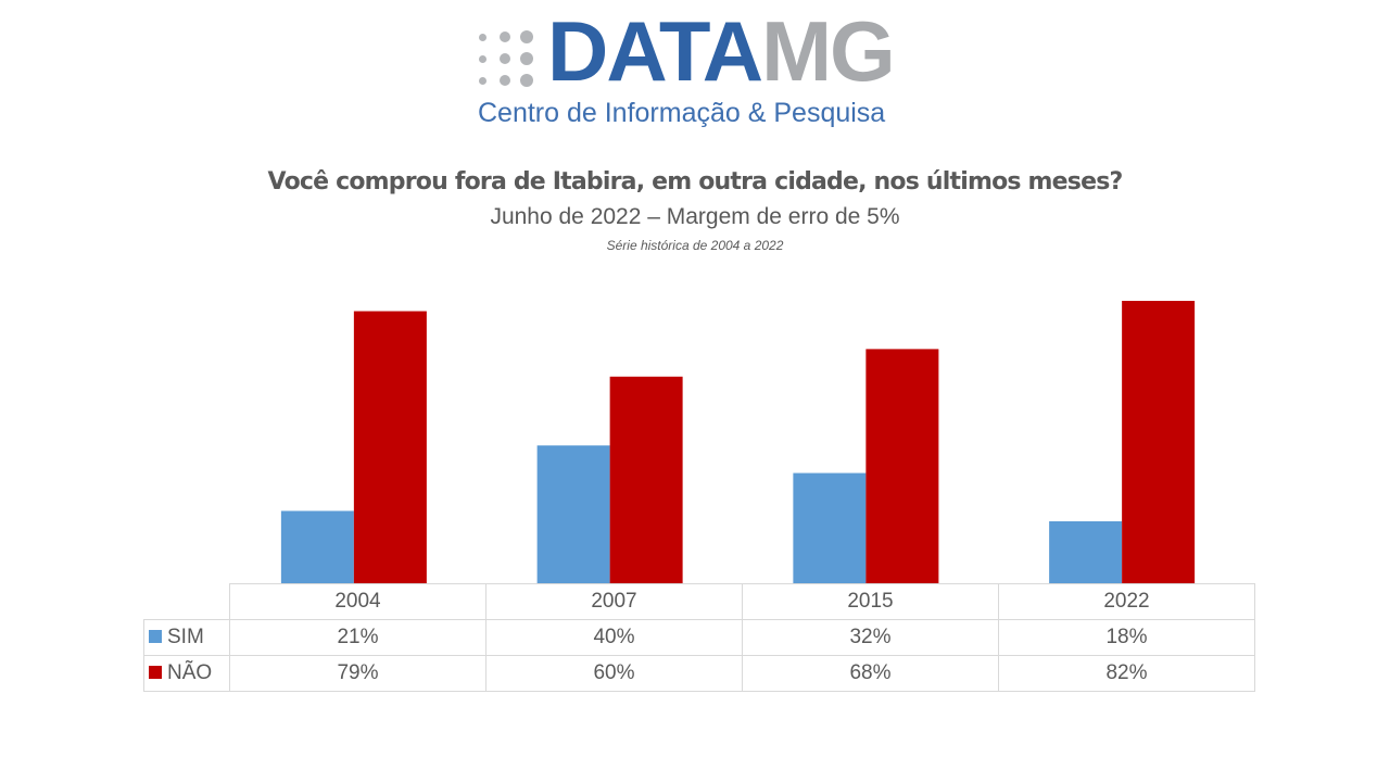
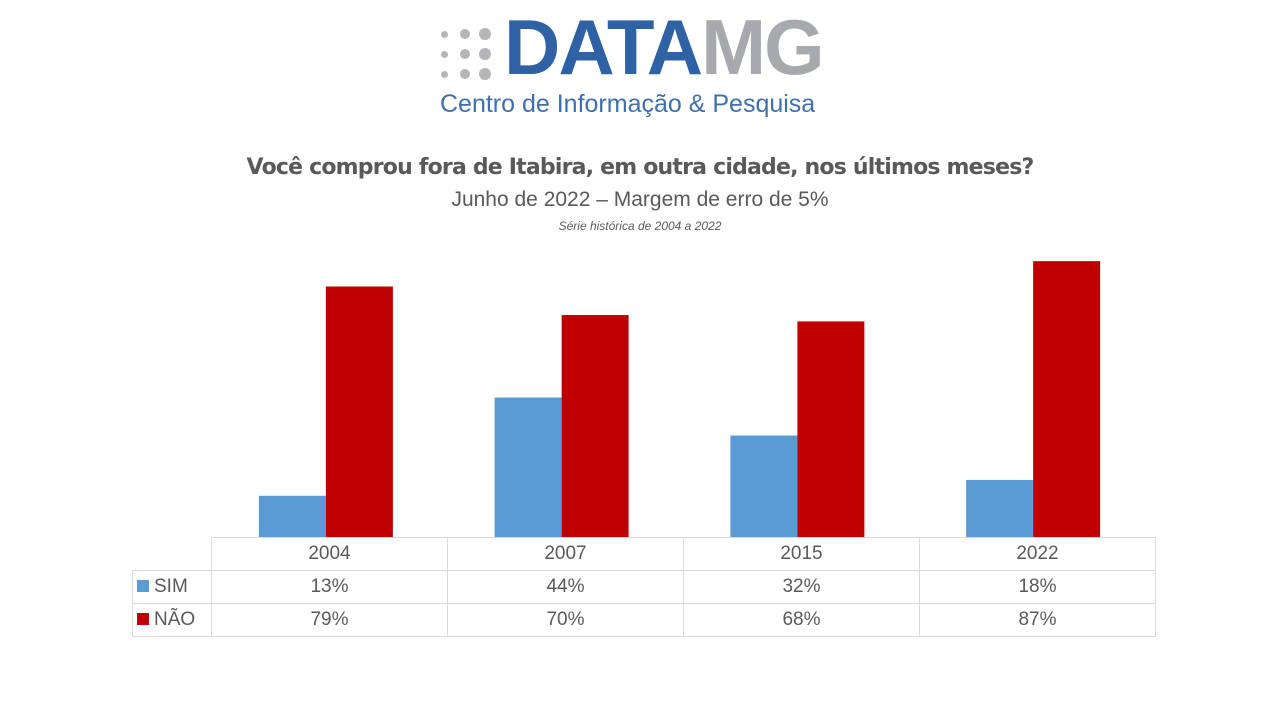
SIM/2004: 21% -> 13%
SIM/2007: 40% -> 44%
NÃO/2007: 60% -> 70%
NÃO/2022: 82% -> 87%
